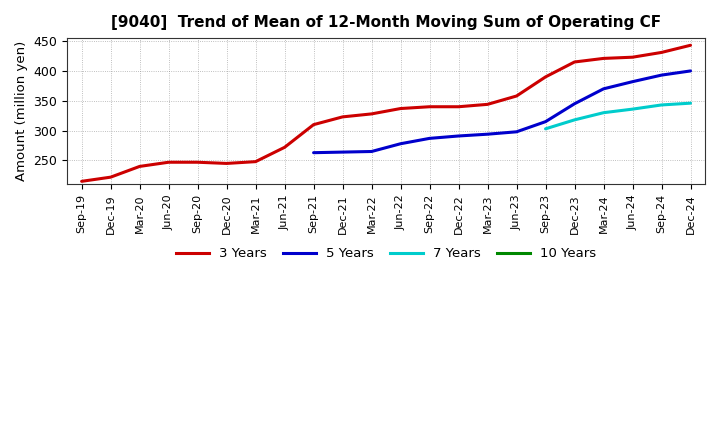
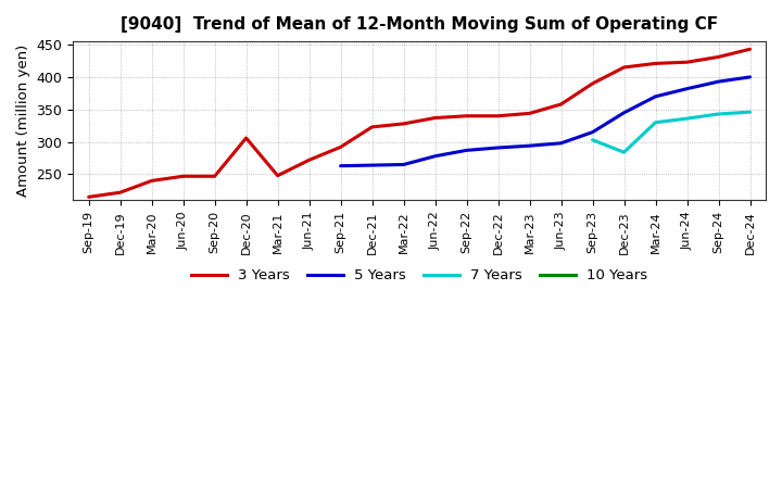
3 Years/Dec-20: 245 -> 306
3 Years/Sep-21: 310 -> 292
7 Years/Dec-23: 318 -> 284
